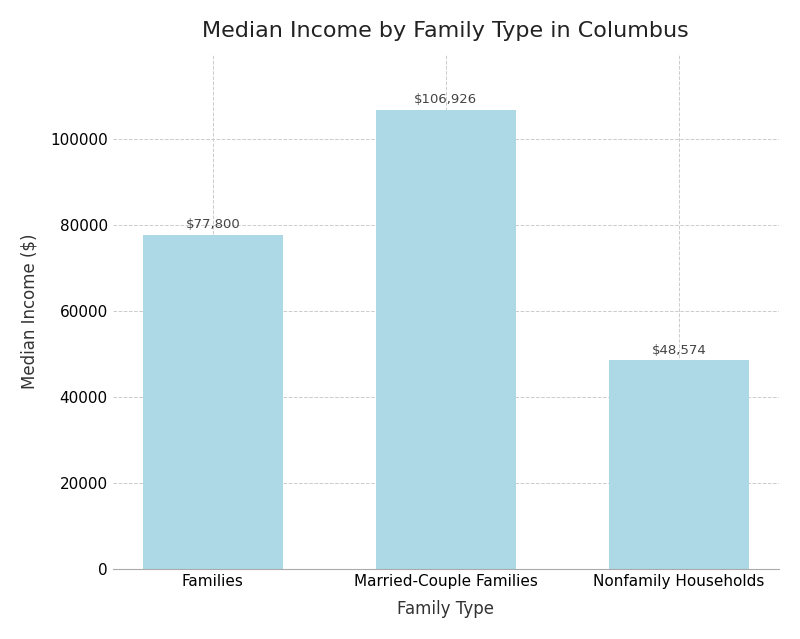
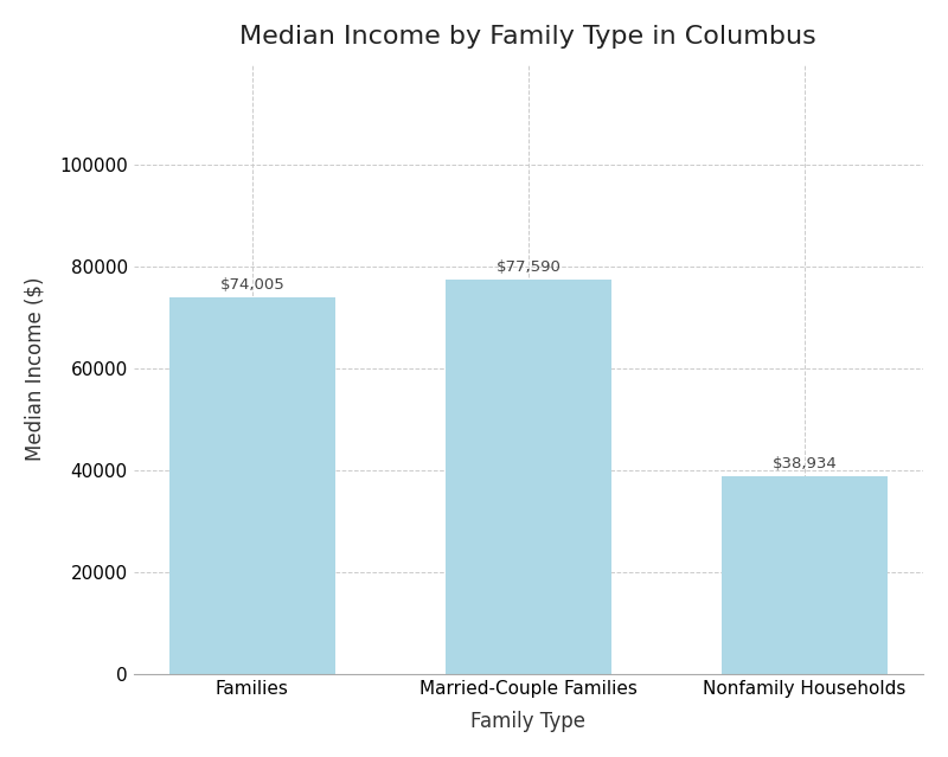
Families: $77,800 -> $74,005
Married-Couple Families: $106,926 -> $77,590
Nonfamily Households: $48,574 -> $38,934
